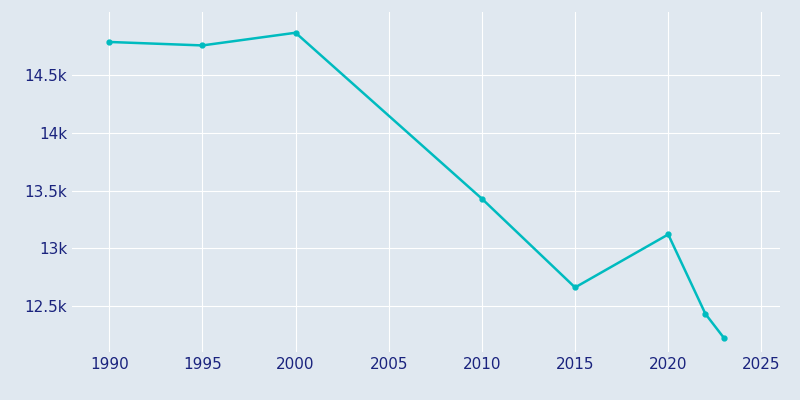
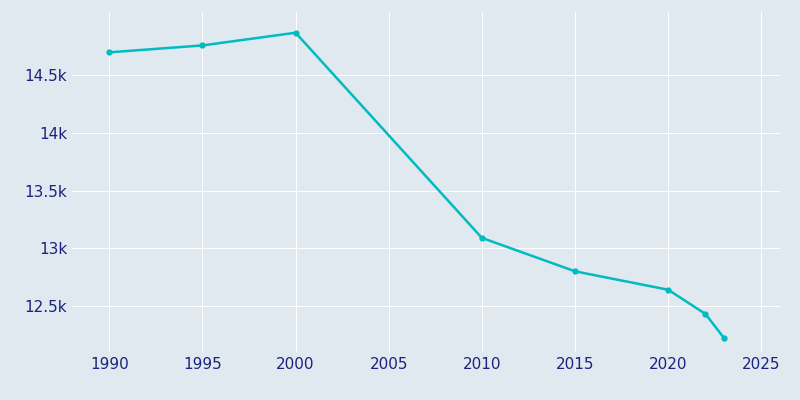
1990: 14.79k -> 14.70k
2010: 13.43k -> 13.09k
2015: 12.66k -> 12.80k
2020: 13.12k -> 12.64k
